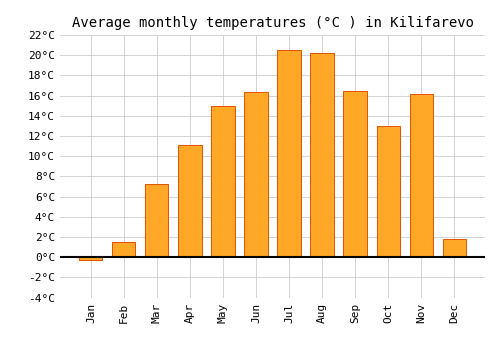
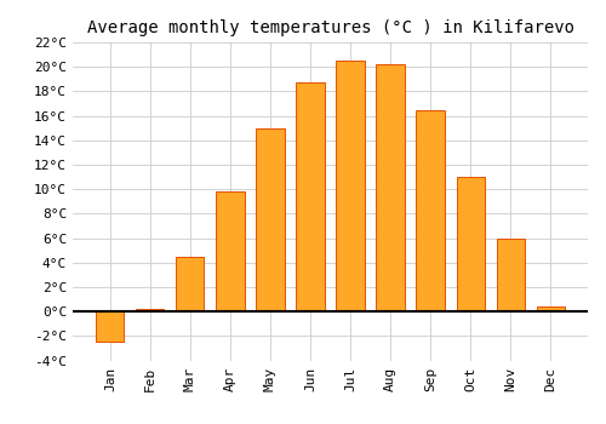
Jan: -0.3°C -> -2.5°C
Feb: 1.5°C -> 0.2°C
Mar: 7.2°C -> 4.5°C
Apr: 11.1°C -> 9.8°C
Jun: 16.4°C -> 18.7°C
Oct: 13.0°C -> 11.0°C
Nov: 16.2°C -> 6.0°C
Dec: 1.8°C -> 0.4°C
